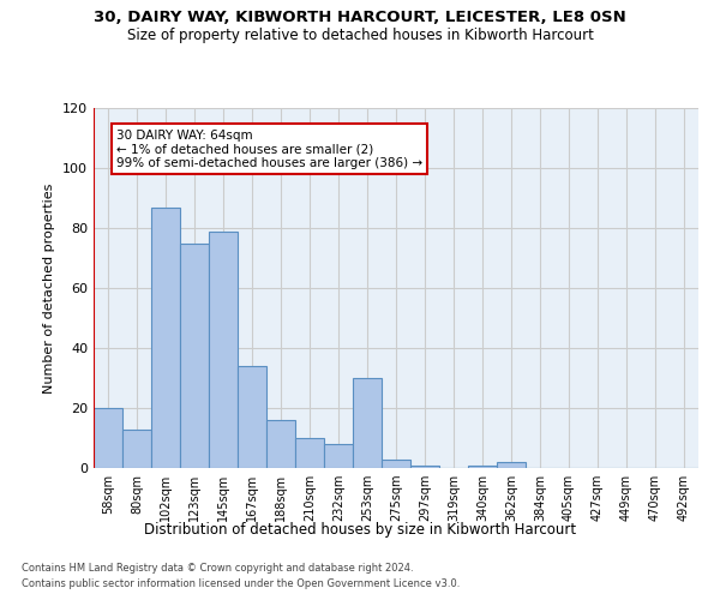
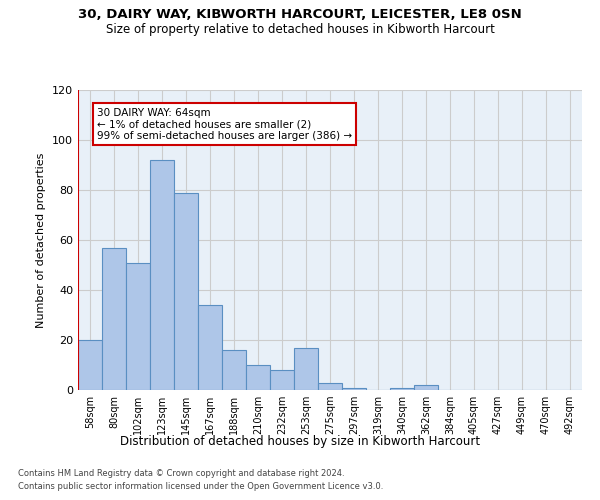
80sqm: 13 -> 57
102sqm: 87 -> 51
123sqm: 75 -> 92
253sqm: 30 -> 17
